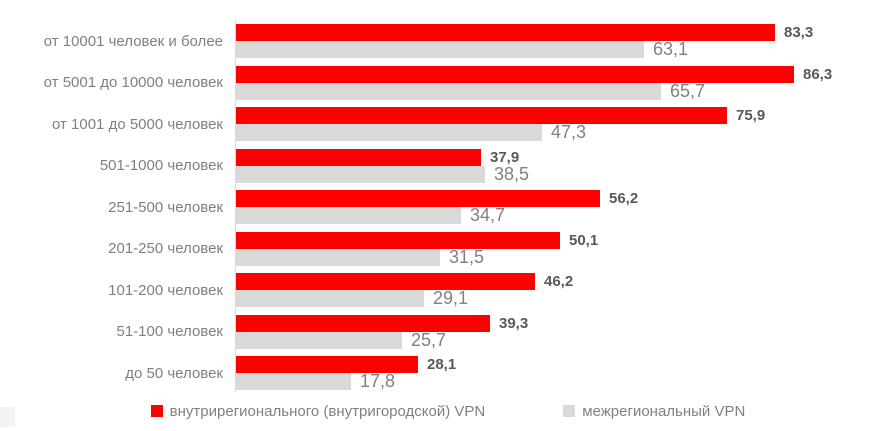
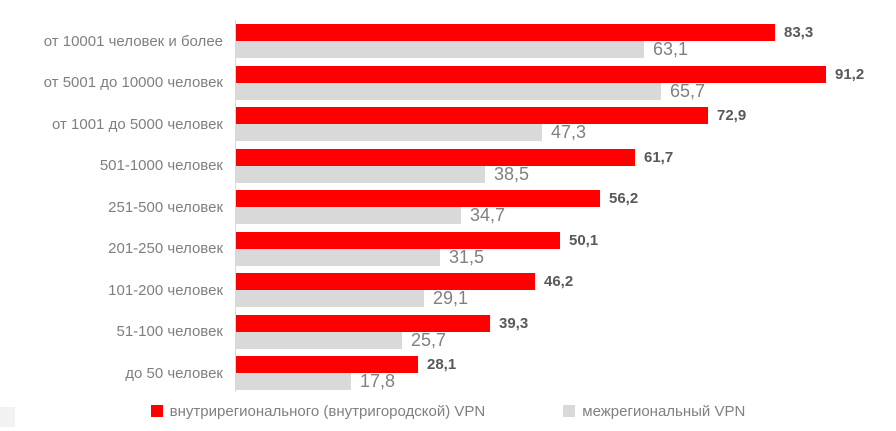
внутрирегионального (внутригородской) VPN/от 5001 до 10000 человек: 86,3 -> 91,2
внутрирегионального (внутригородской) VPN/от 1001 до 5000 человек: 75,9 -> 72,9
внутрирегионального (внутригородской) VPN/501-1000 человек: 37,9 -> 61,7
